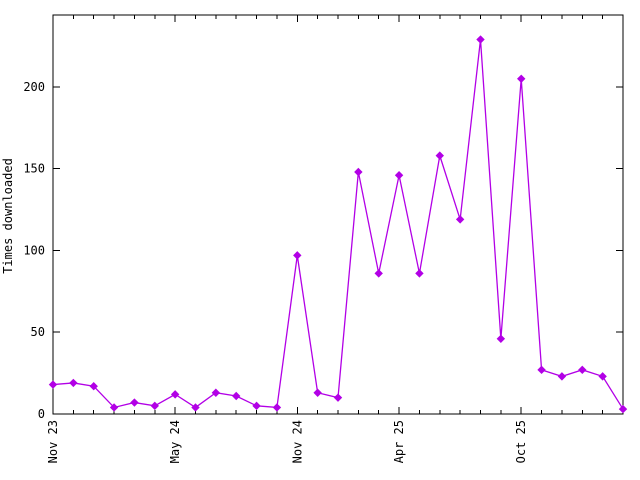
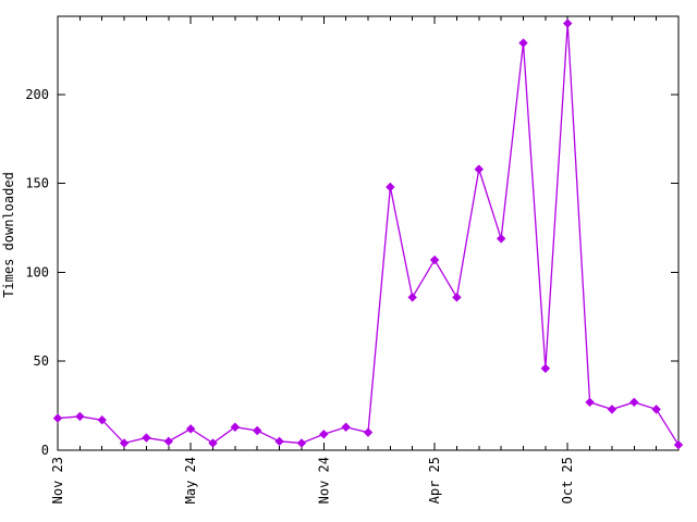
Nov 24: 97 -> 9
Apr 25: 146 -> 107
Oct 25: 205 -> 240
